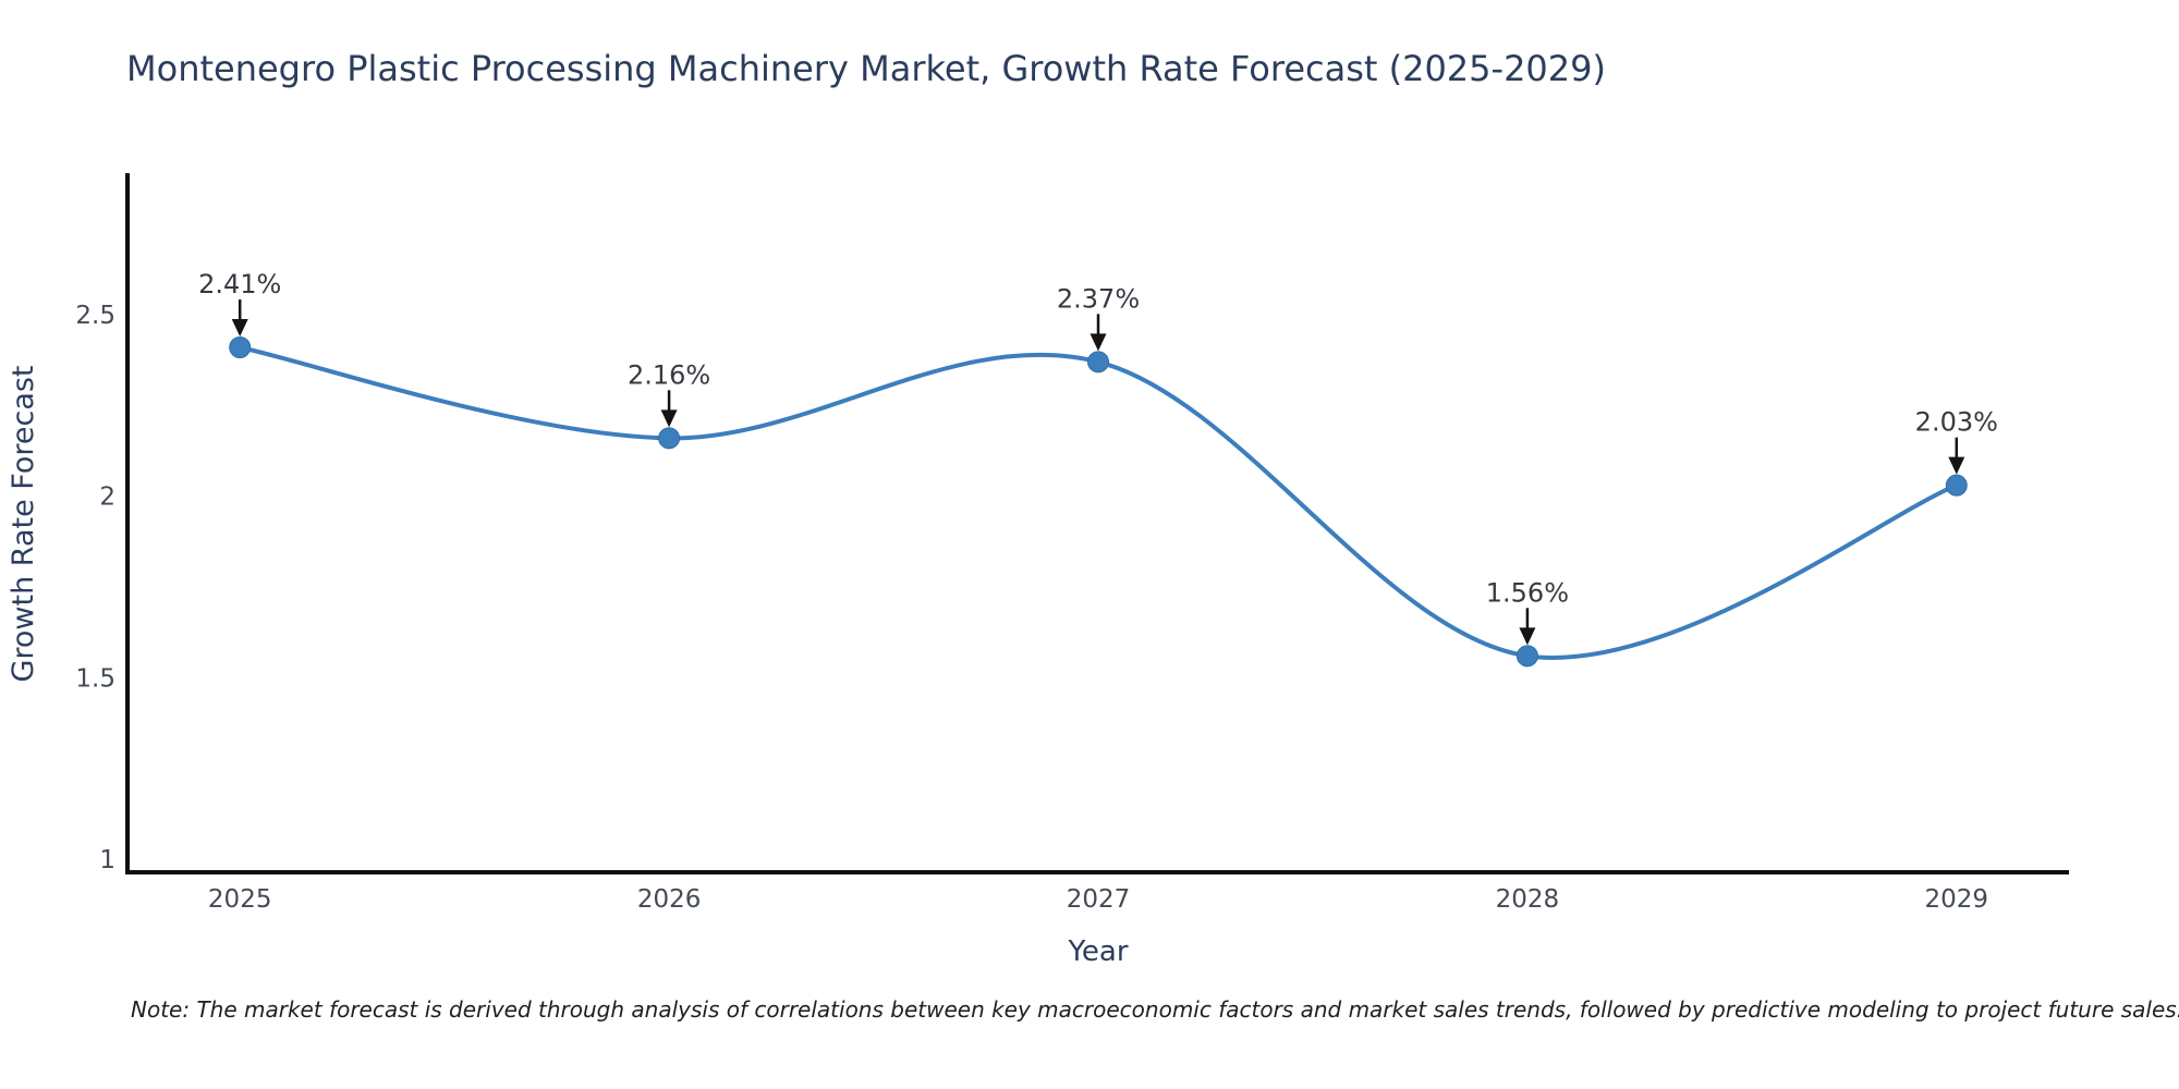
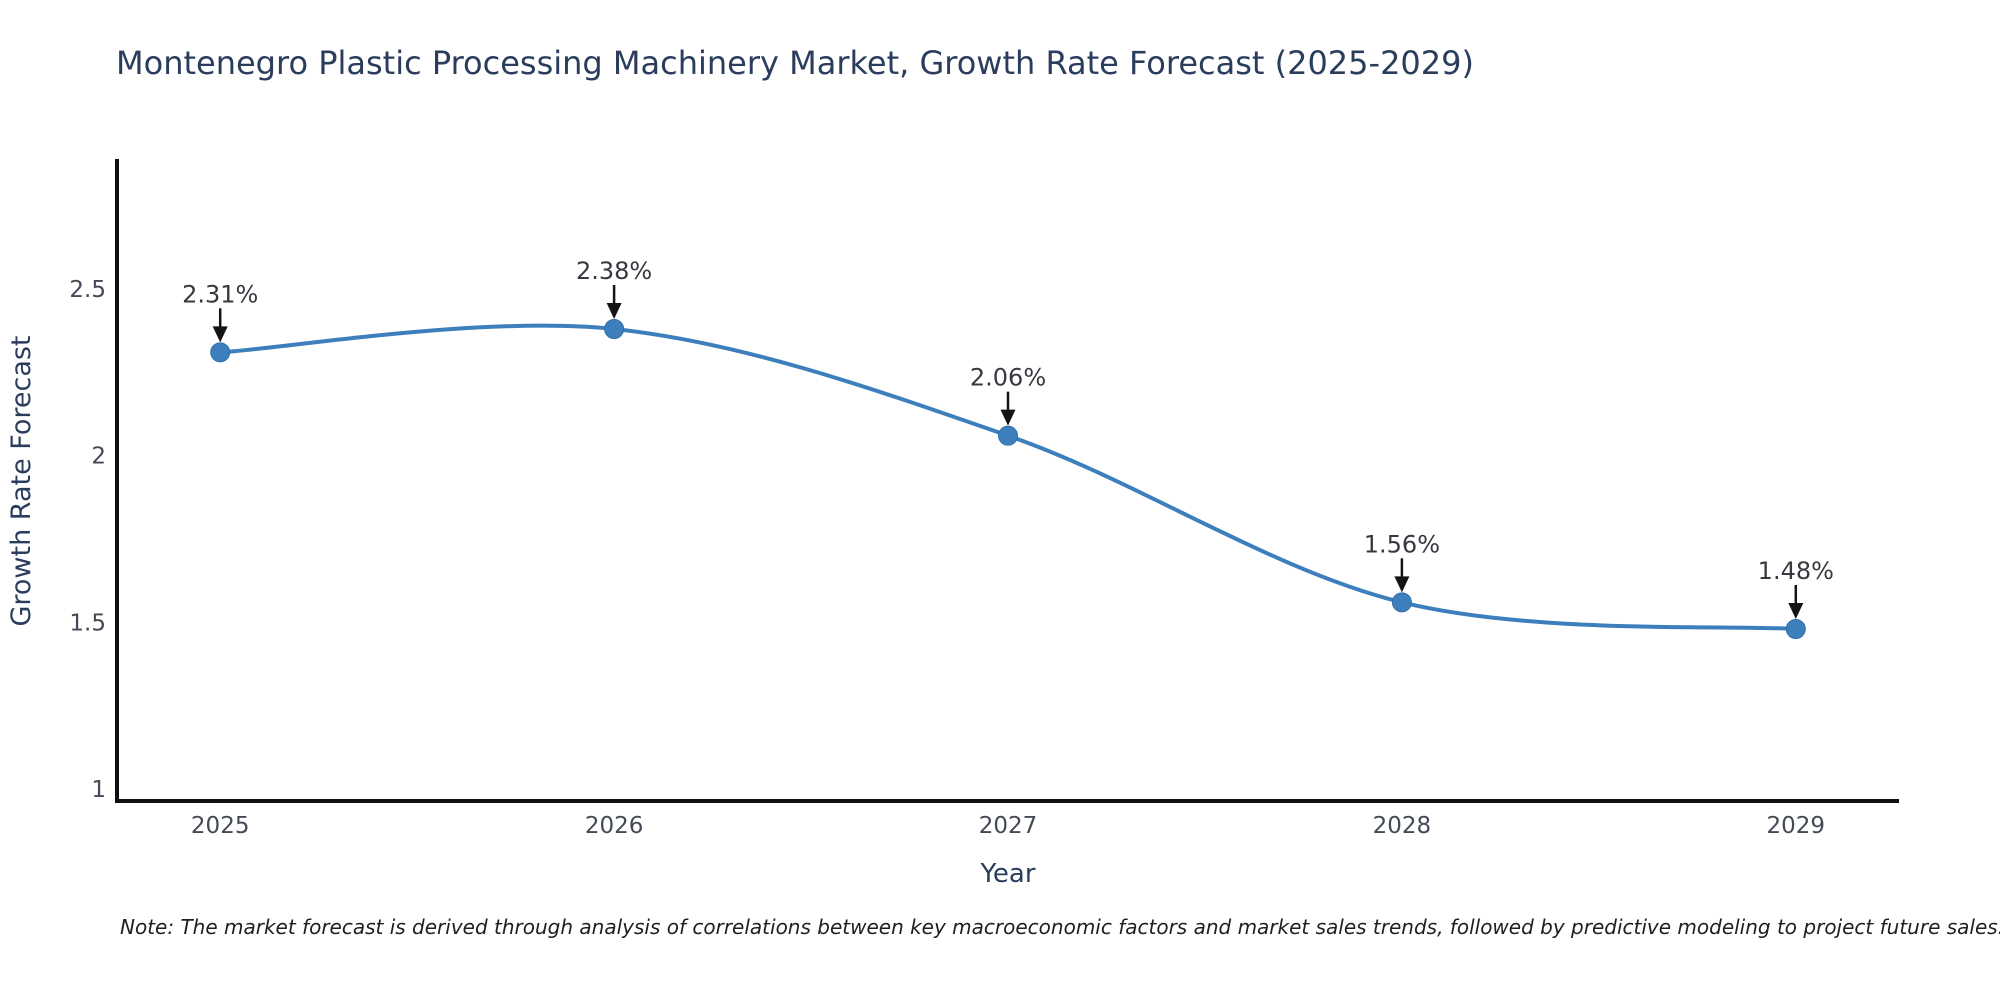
2025: 2.41% -> 2.31%
2026: 2.16% -> 2.38%
2027: 2.37% -> 2.06%
2029: 2.03% -> 1.48%
